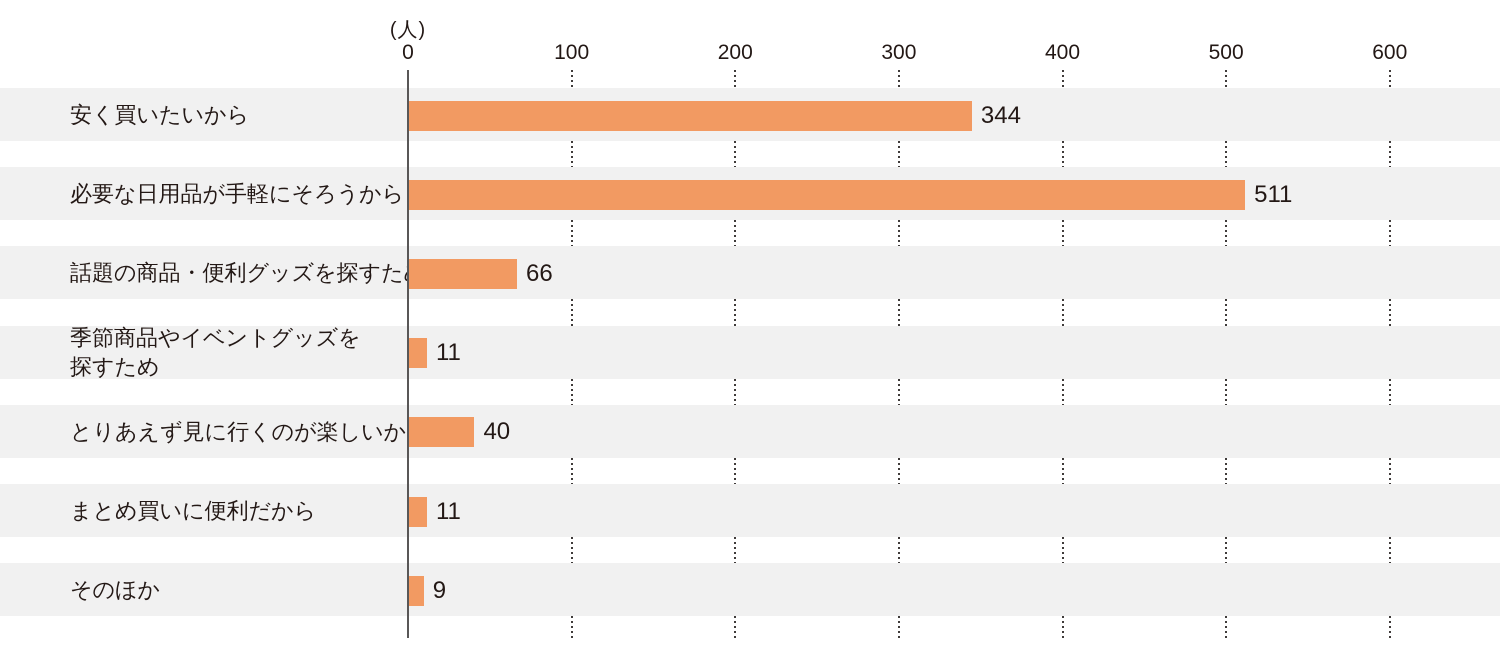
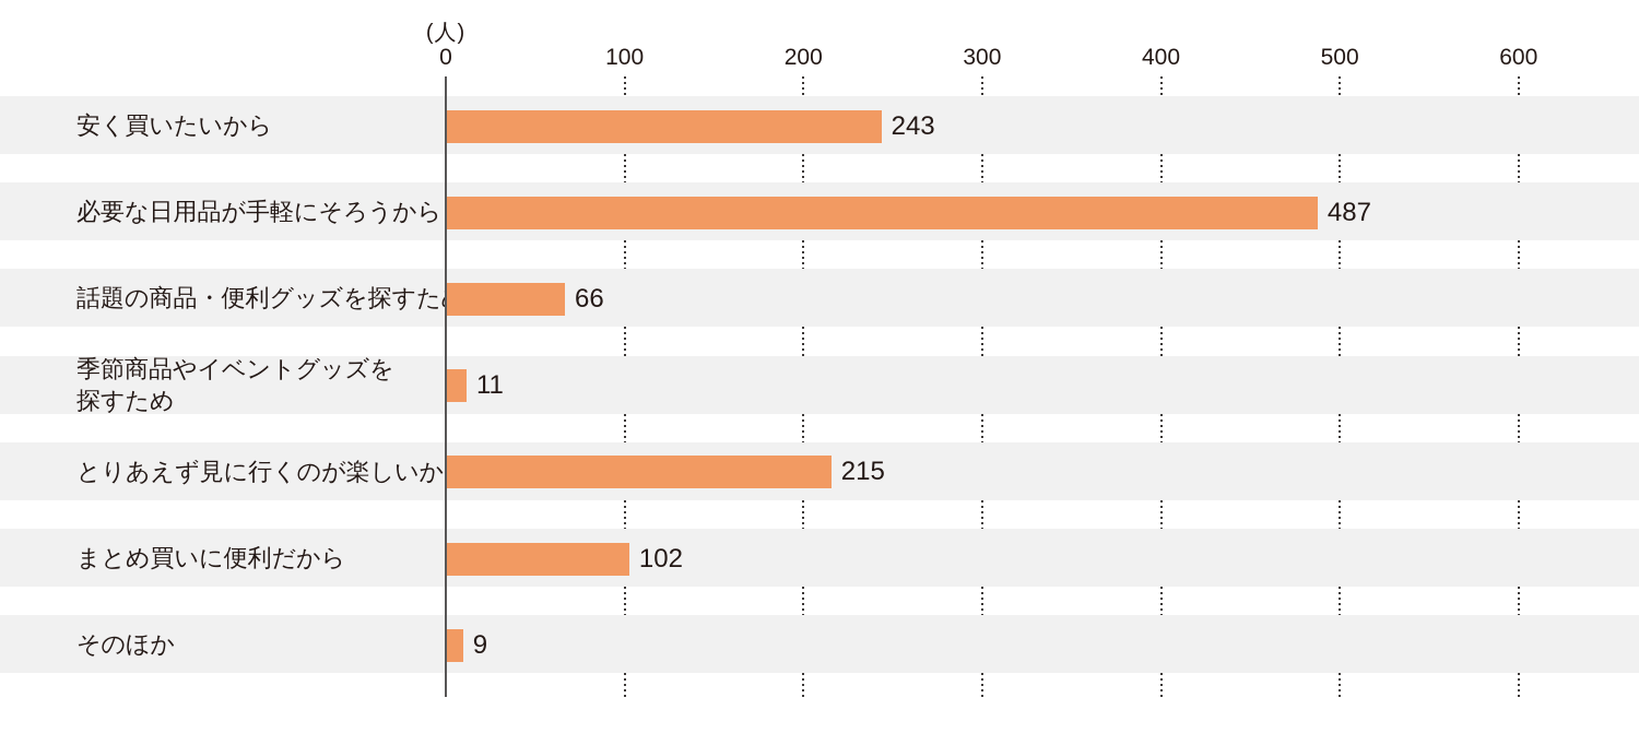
安く買いたいから: 344 -> 243
必要な日用品が手軽にそろうから: 511 -> 487
とりあえず見に行くのが楽しいから: 40 -> 215
まとめ買いに便利だから: 11 -> 102
